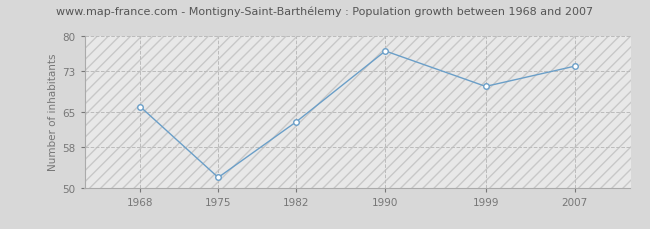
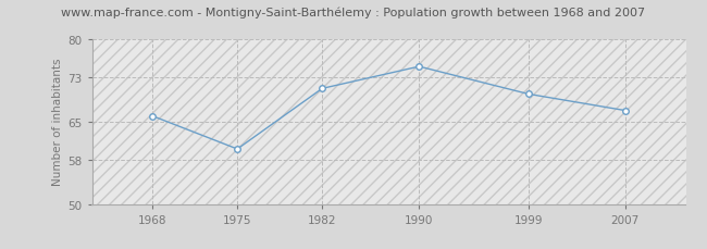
1975: 52 -> 60
1982: 63 -> 71
1990: 77 -> 75
2007: 74 -> 67
